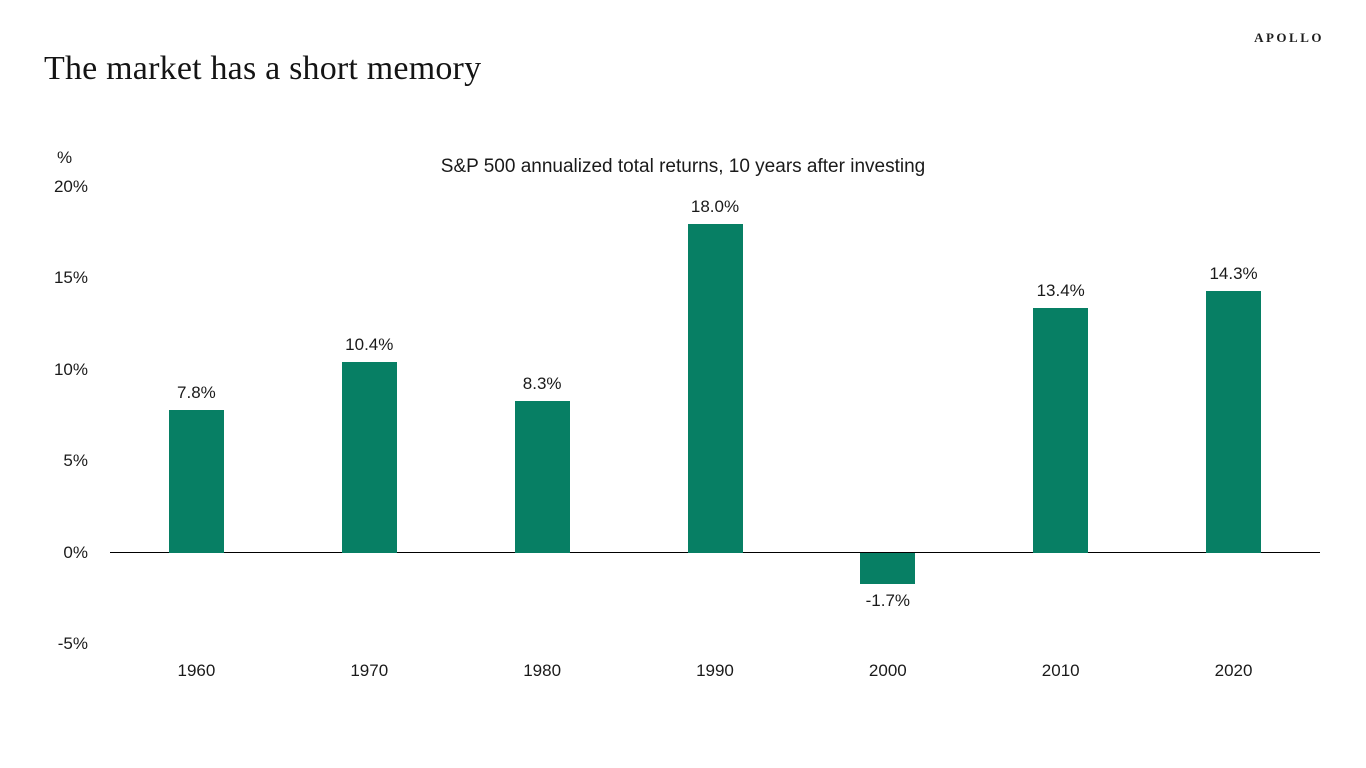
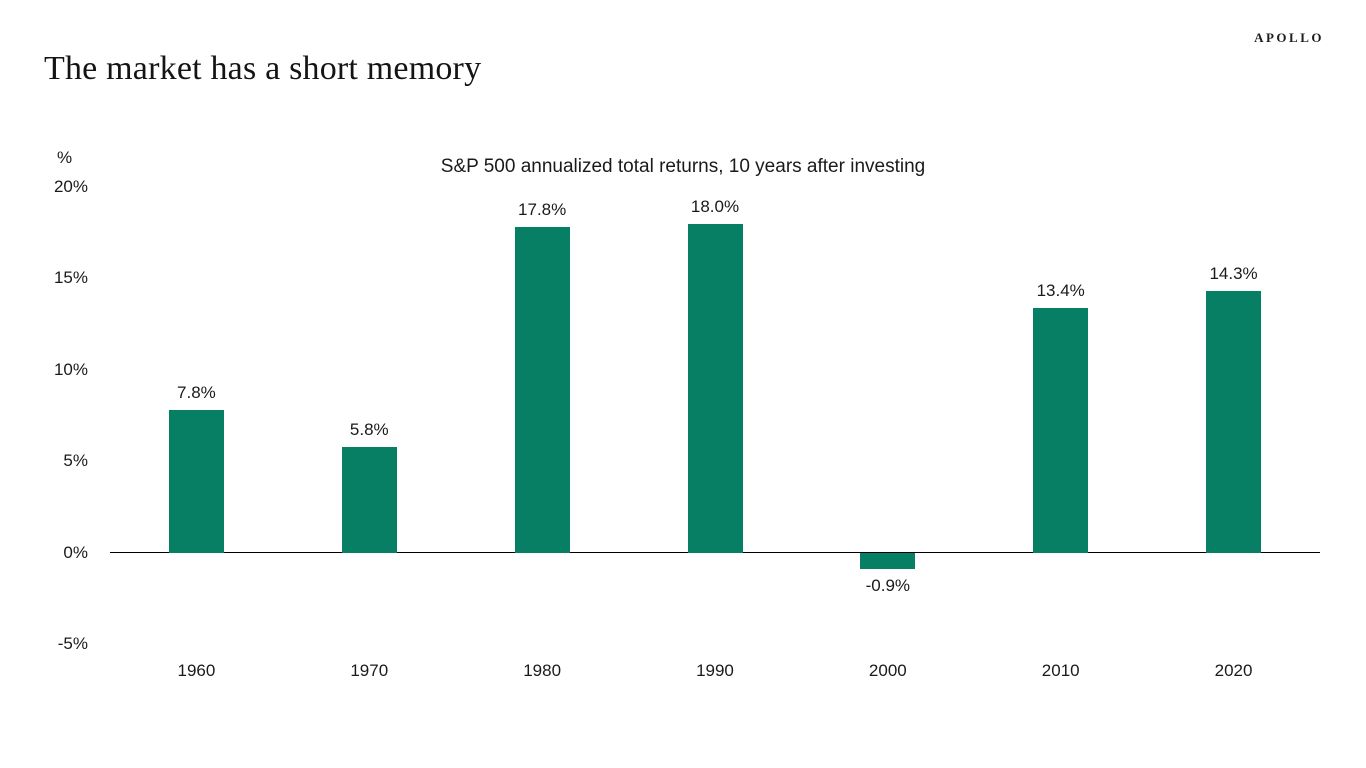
1970: 10.4% -> 5.8%
1980: 8.3% -> 17.8%
2000: -1.7% -> -0.9%
